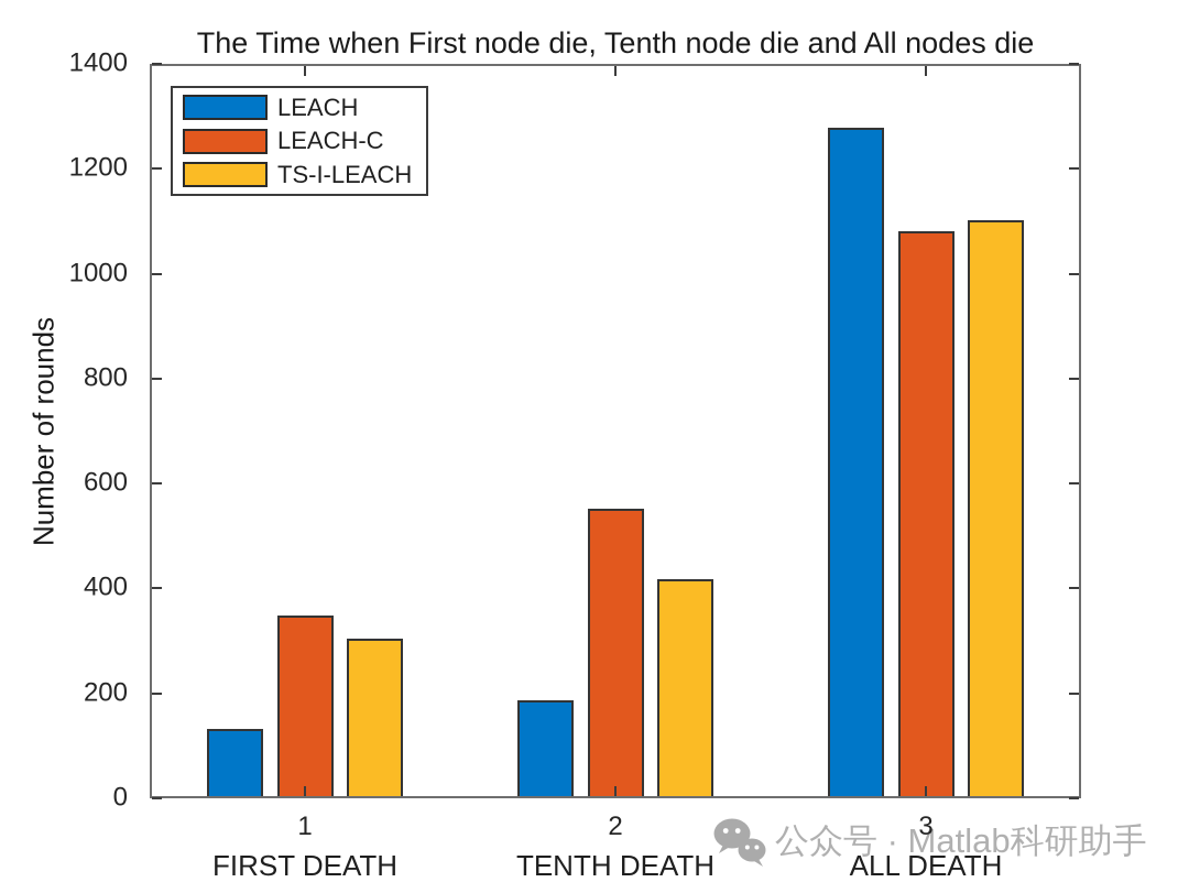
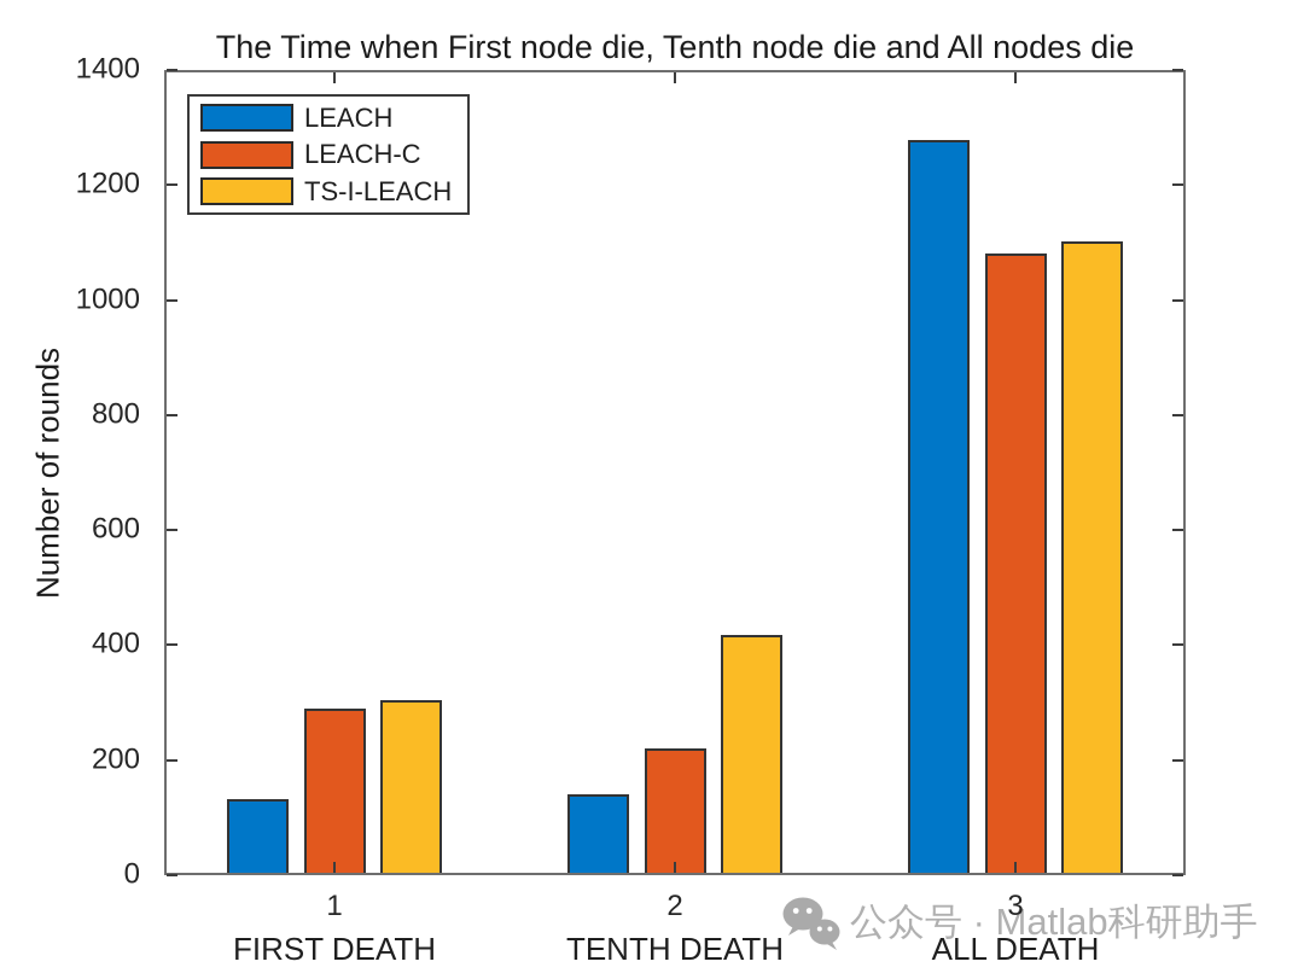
LEACH-C/1: 350 -> 290
LEACH/2: 190 -> 140
LEACH-C/2: 550 -> 220
